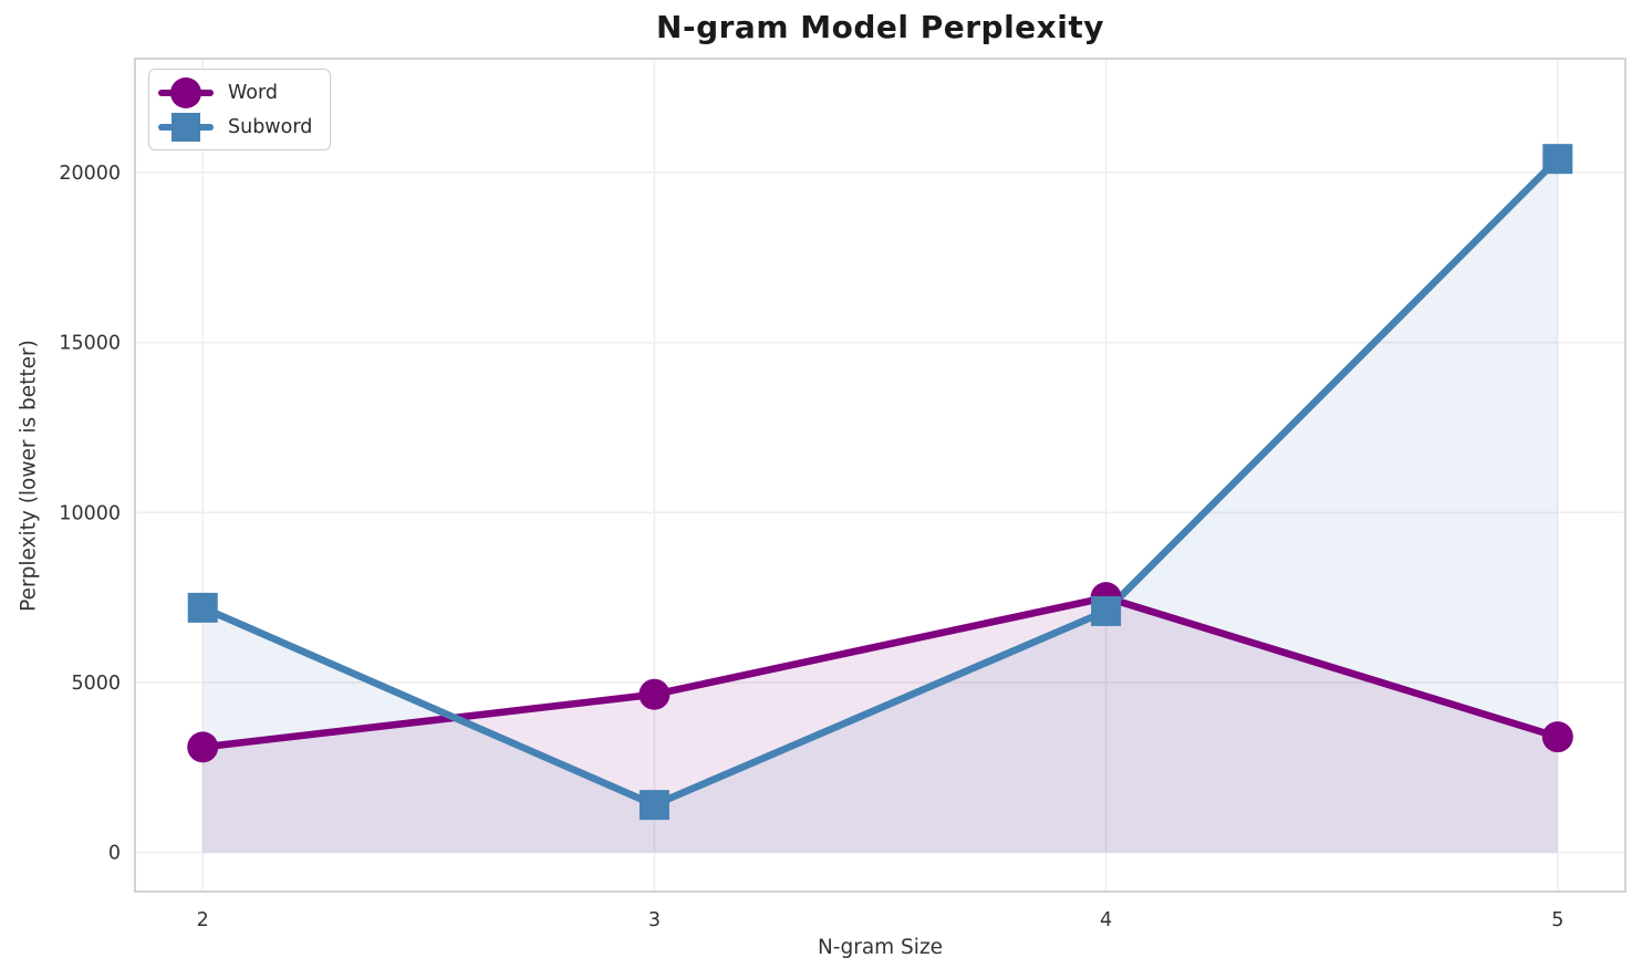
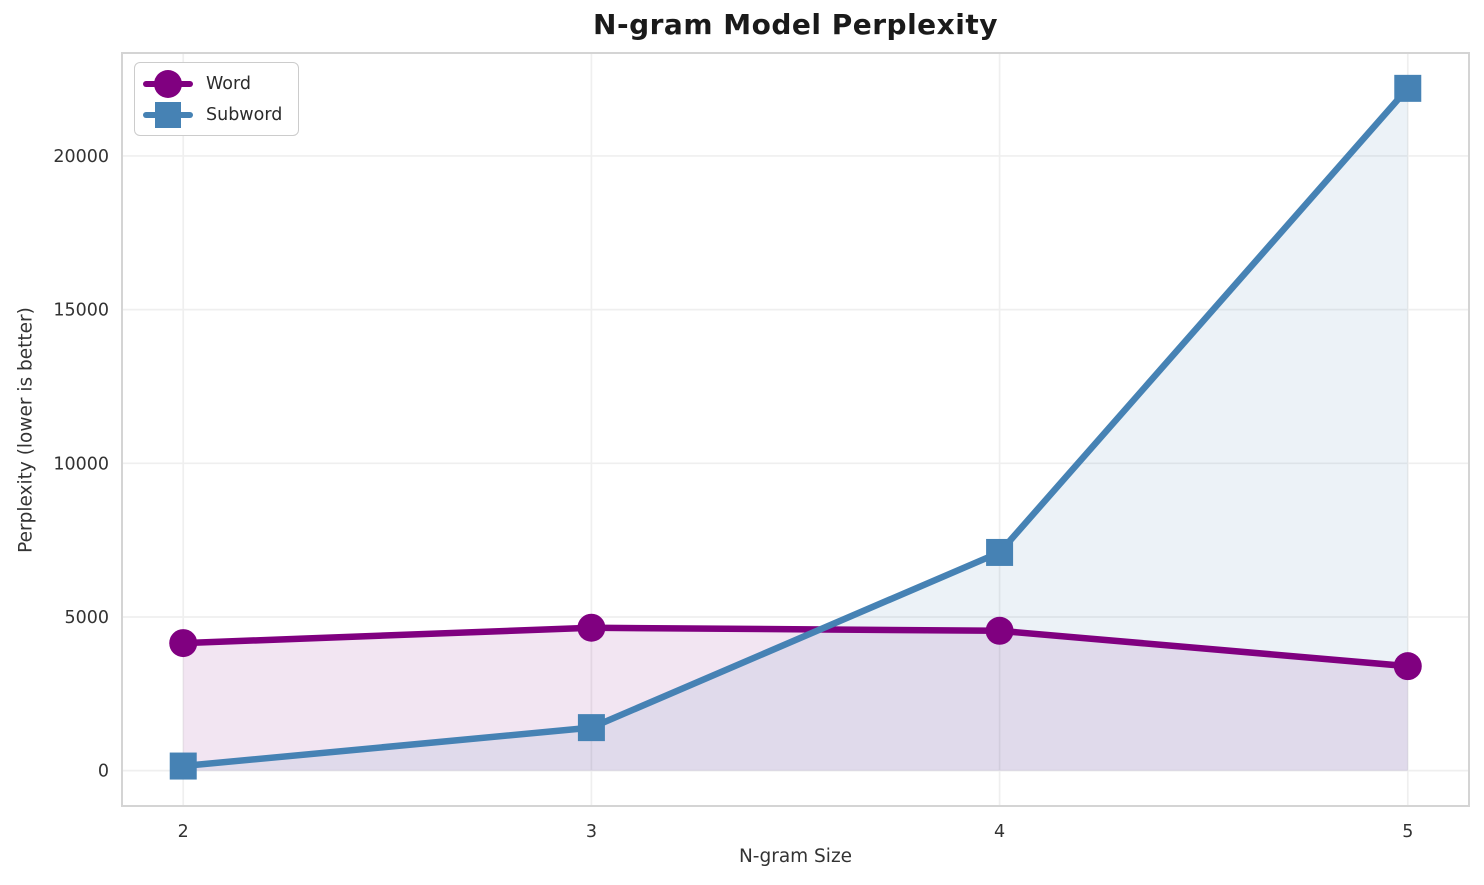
Word/2: 3100 -> 4200
Subword/2: 7200 -> 200
Word/4: 7500 -> 4600
Subword/5: 20400 -> 22200
